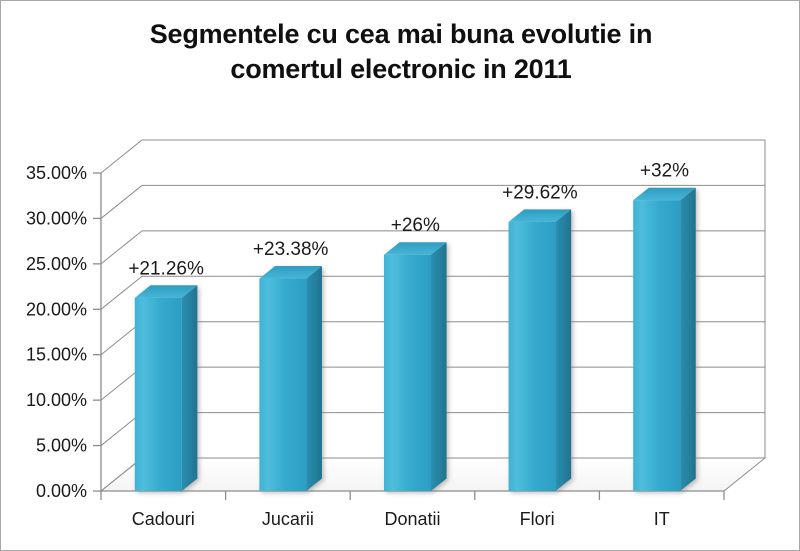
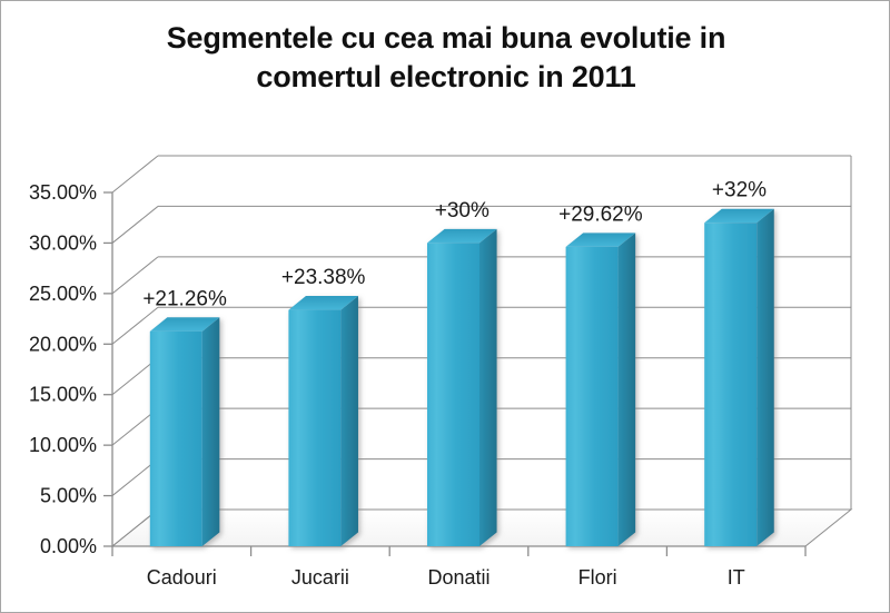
Donatii: +26% -> +30%
